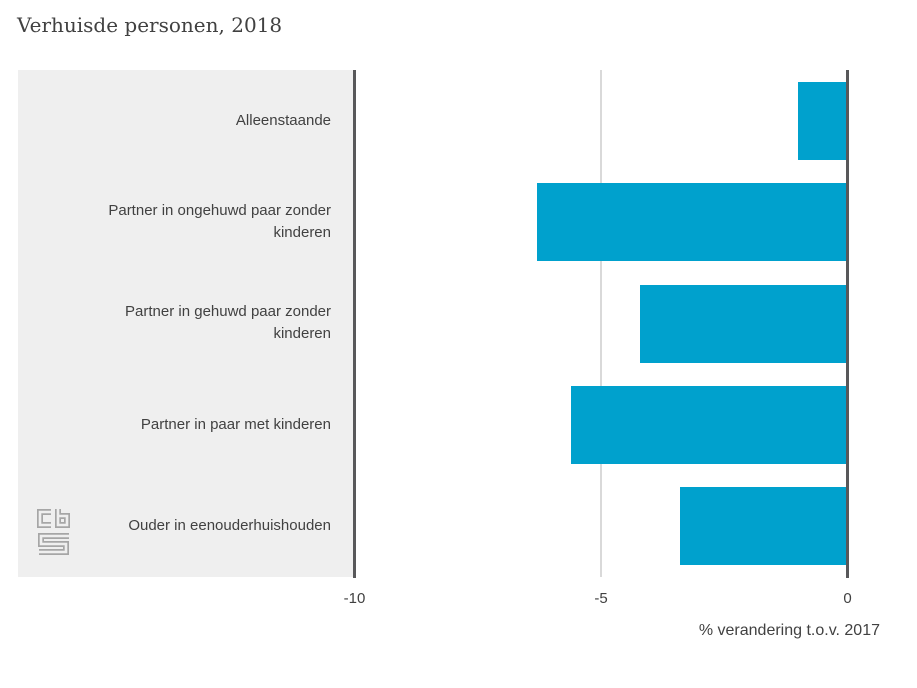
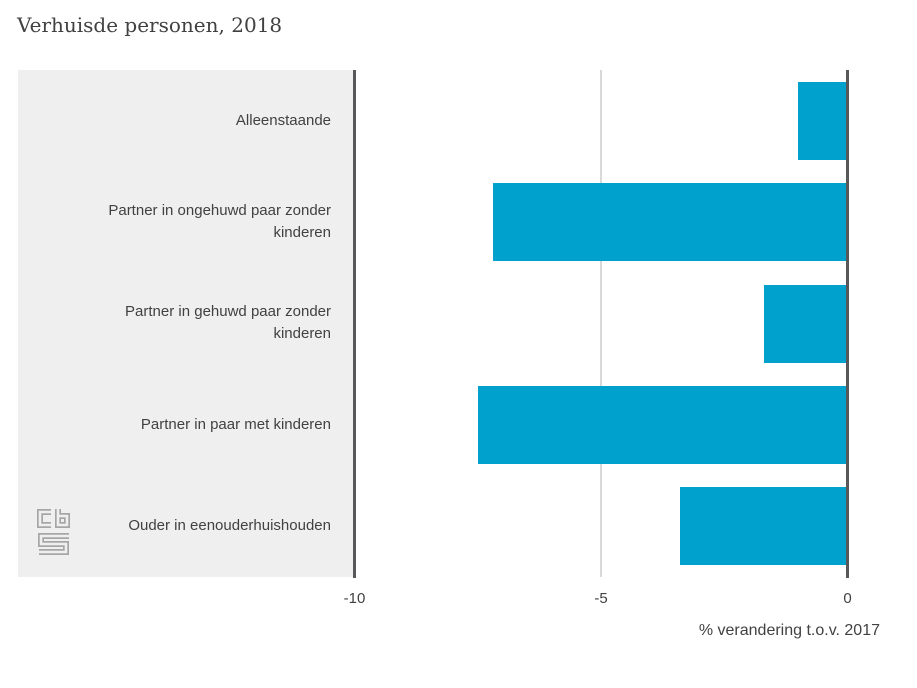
Partner in ongehuwd paar zonder kinderen: -6.3 -> -7.2
Partner in gehuwd paar zonder kinderen: -4.2 -> -1.7
Partner in paar met kinderen: -5.6 -> -7.5
